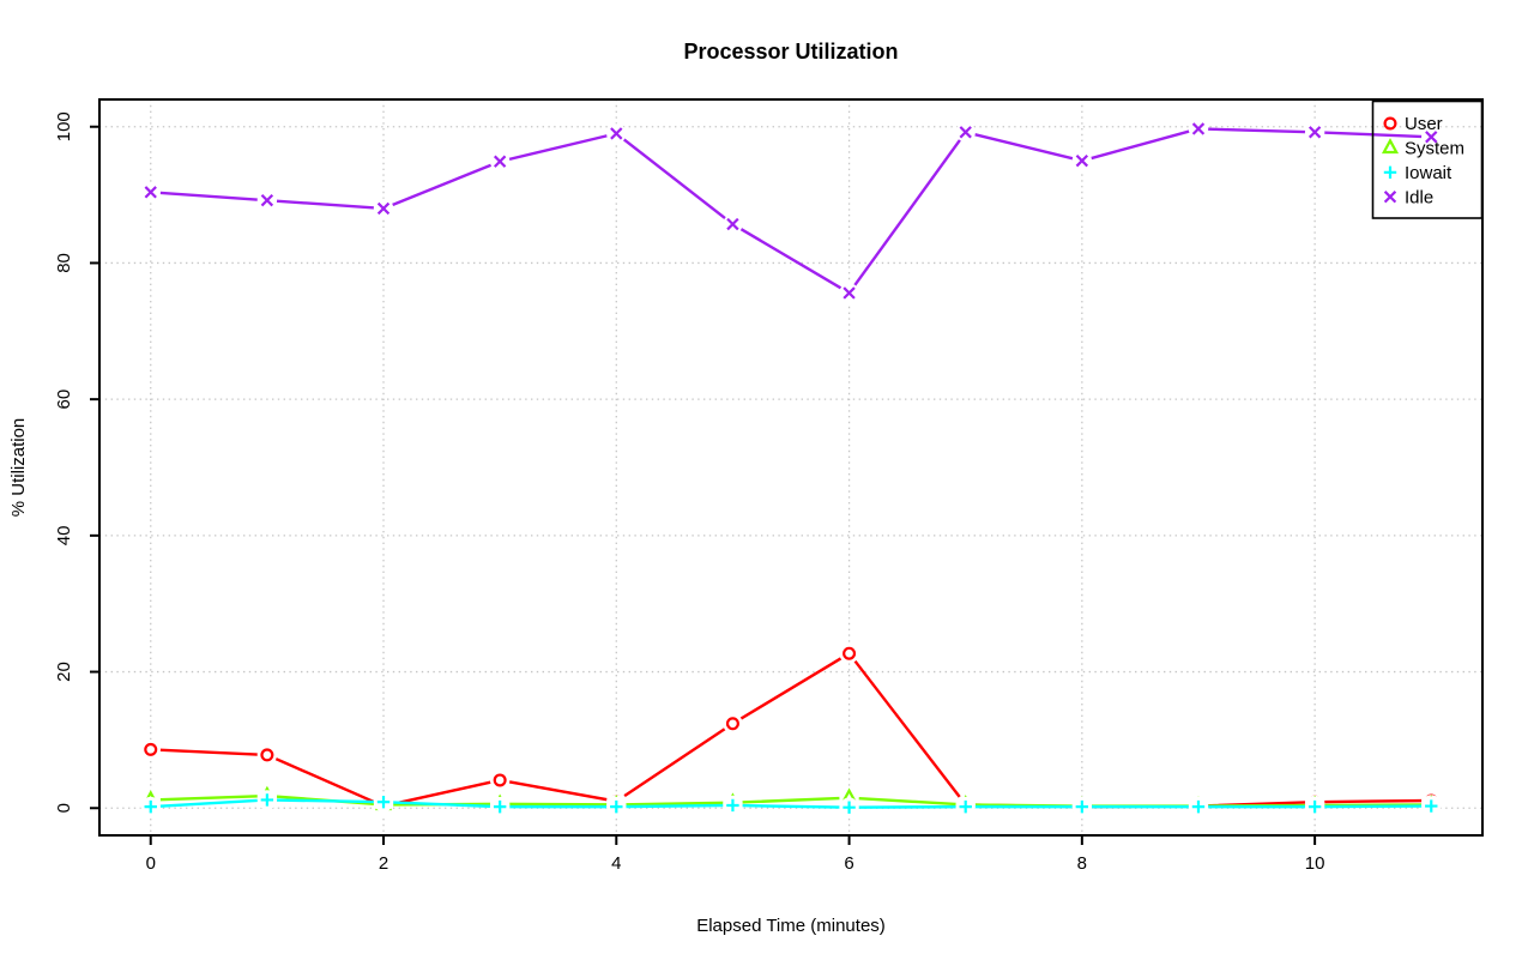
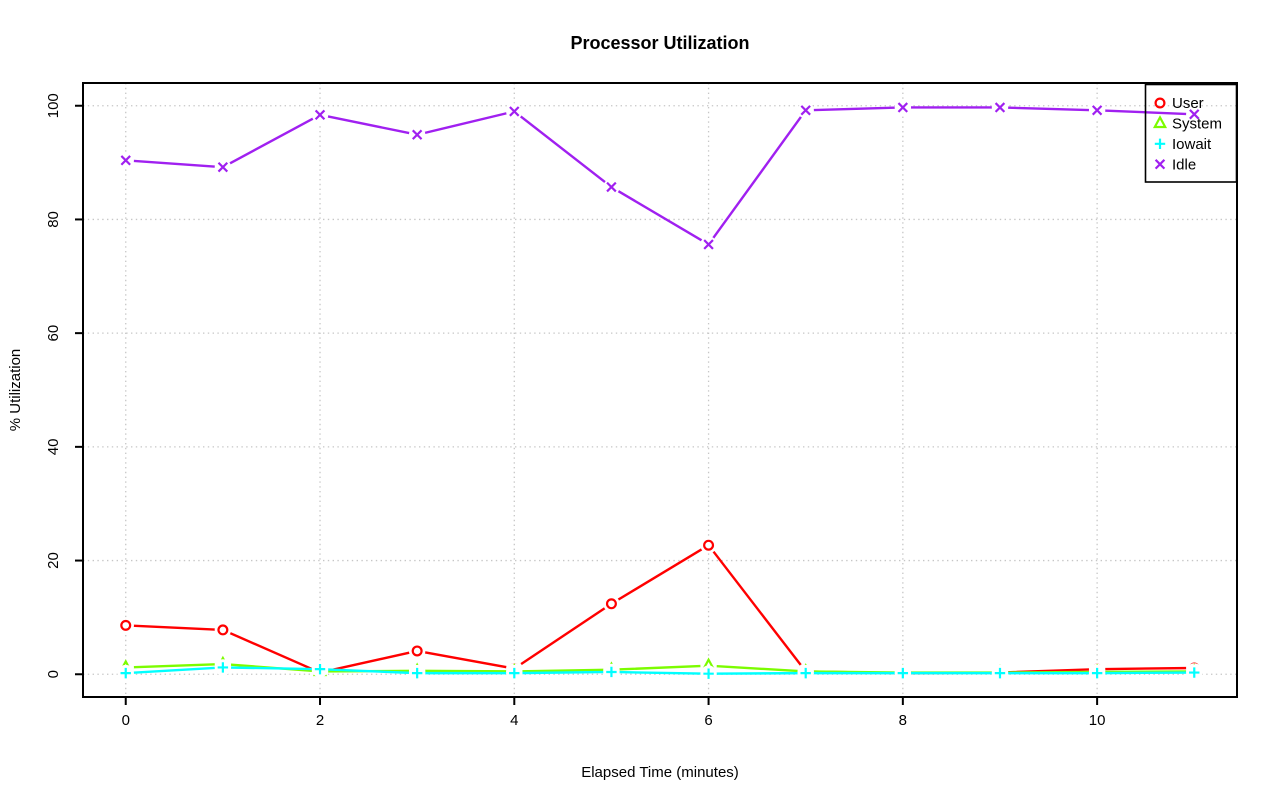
Idle/2: 88 -> 98
Idle/8: 95 -> 100
